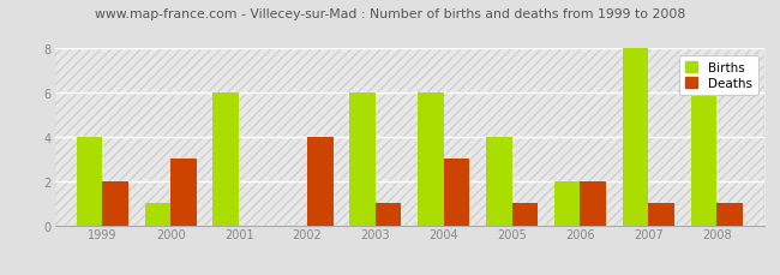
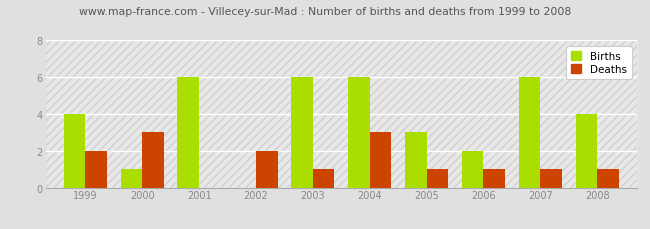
Deaths/2002: 4 -> 2
Births/2005: 4 -> 3
Deaths/2006: 2 -> 1
Births/2007: 8 -> 6
Births/2008: 6 -> 4
